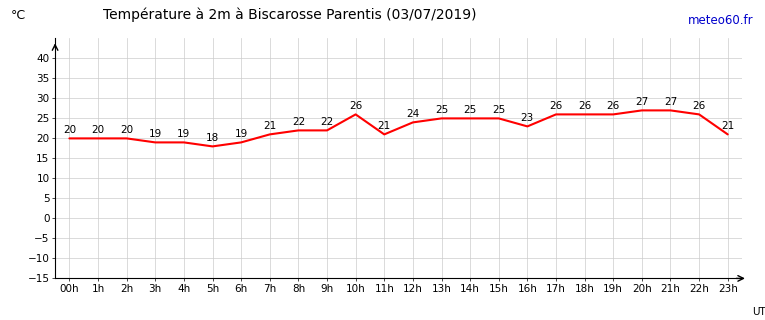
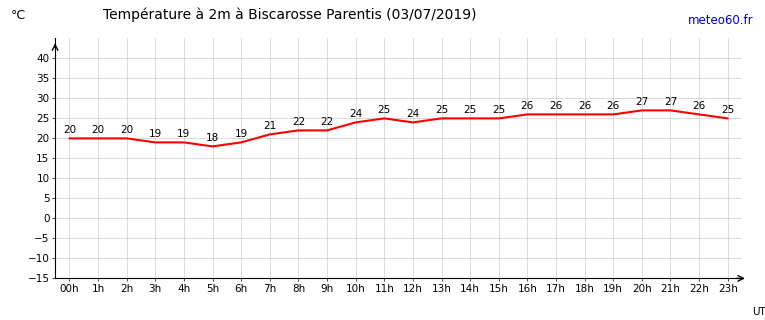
10h: 26 -> 24
11h: 21 -> 25
16h: 23 -> 26
23h: 21 -> 25
